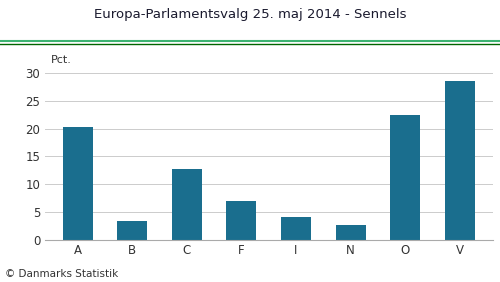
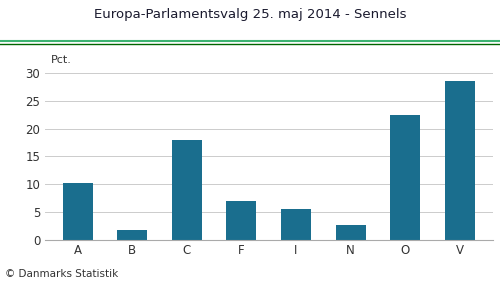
A: 20.3 -> 10.2
B: 3.3 -> 1.8
C: 12.7 -> 18.0
I: 4.1 -> 5.6
